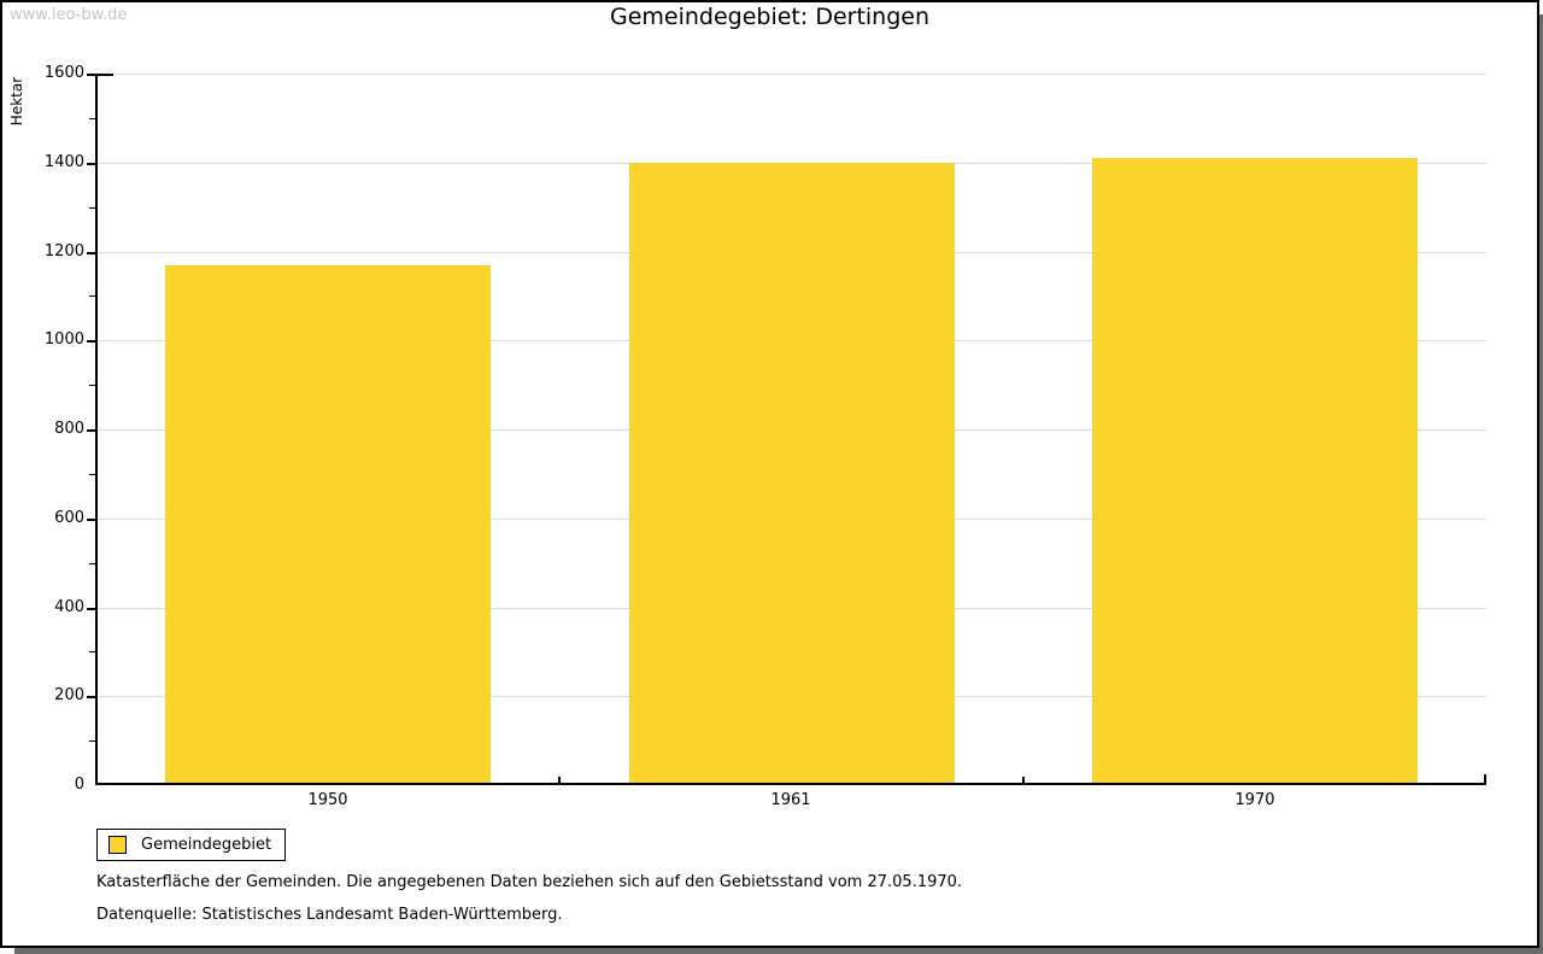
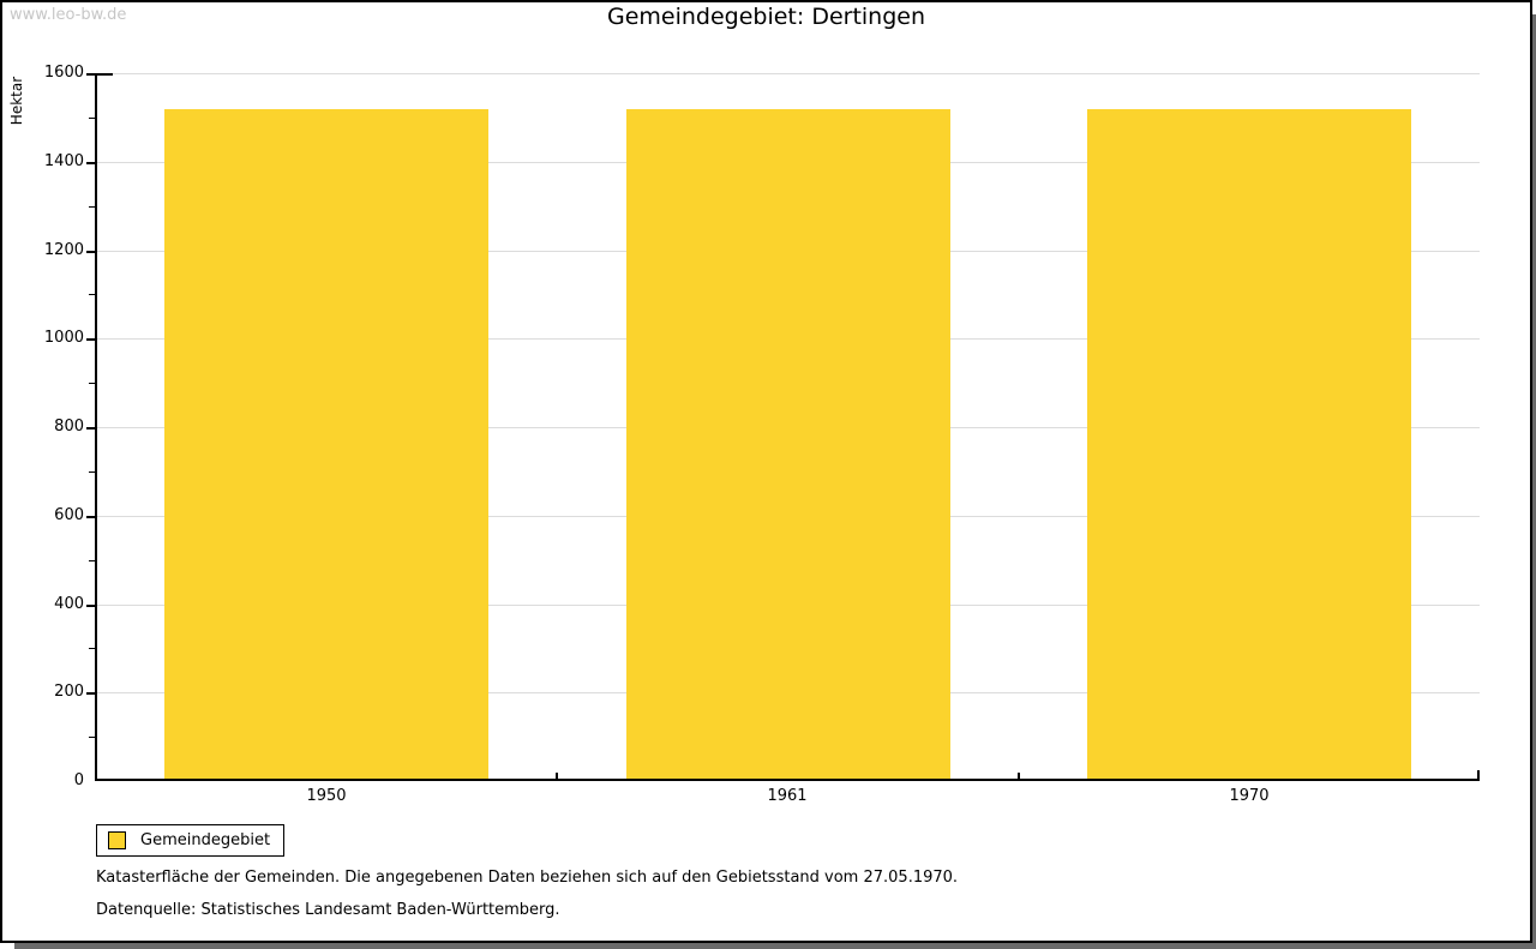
1950: 1170 -> 1520
1961: 1400 -> 1520
1970: 1410 -> 1520
